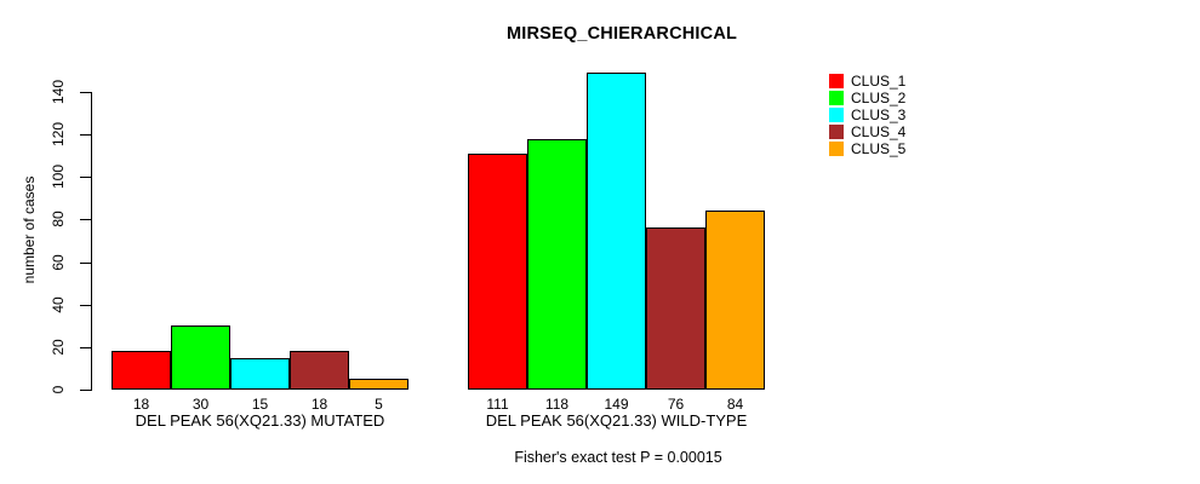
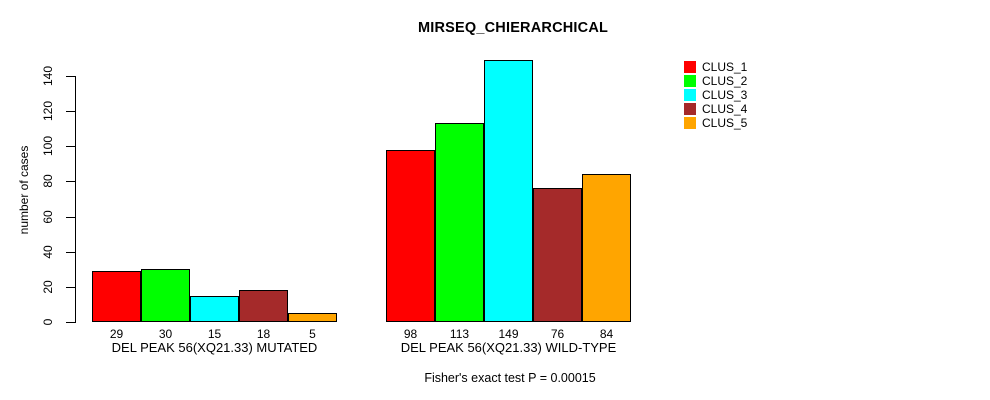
CLUS_1/DEL PEAK 56(XQ21.33) MUTATED: 18 -> 29
CLUS_1/DEL PEAK 56(XQ21.33) WILD-TYPE: 111 -> 98
CLUS_2/DEL PEAK 56(XQ21.33) WILD-TYPE: 118 -> 113
